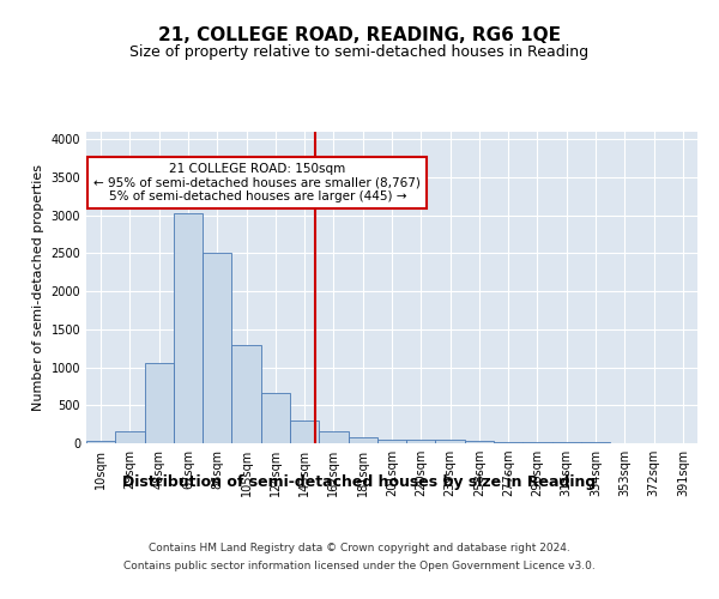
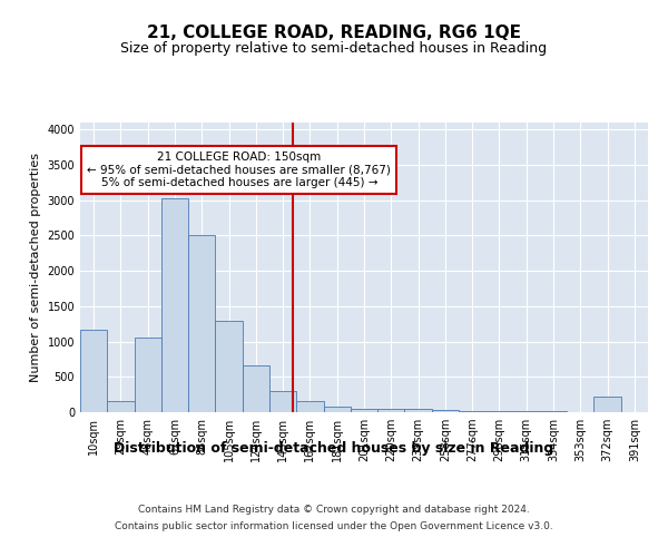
10sqm: 30 -> 1160
372sqm: 0 -> 220
